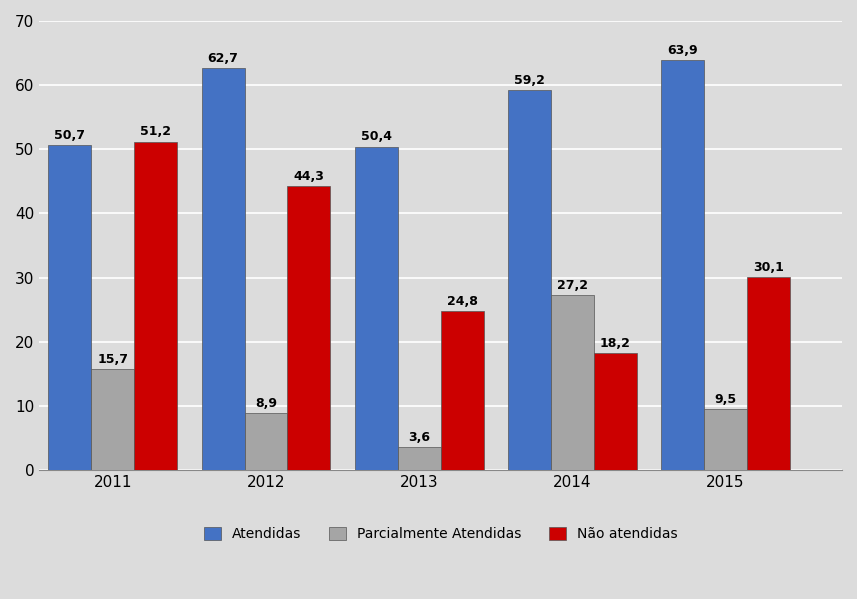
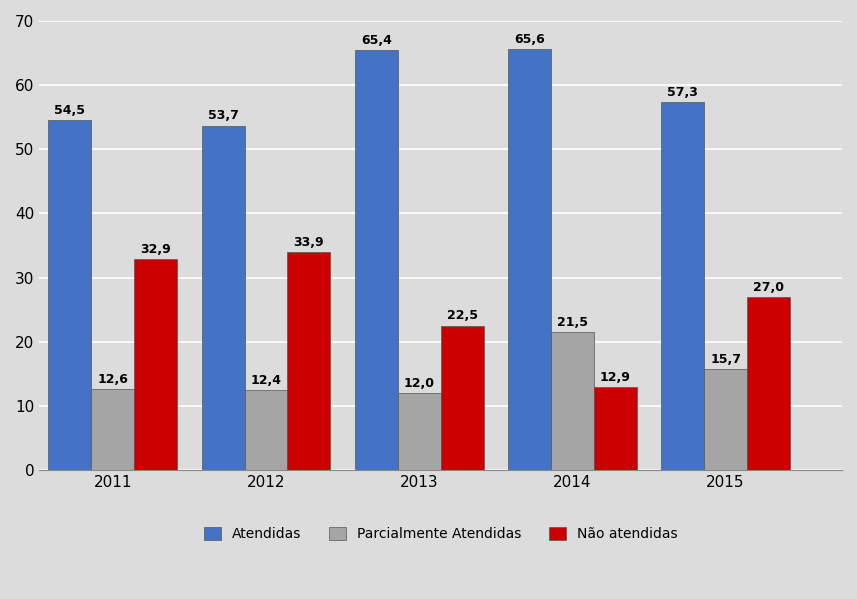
Atendidas/2011: 50,7 -> 54,5
Parcialmente Atendidas/2011: 15,7 -> 12,6
Não atendidas/2011: 51,2 -> 32,9
Atendidas/2012: 62,7 -> 53,7
Parcialmente Atendidas/2012: 8,9 -> 12,4
Não atendidas/2012: 44,3 -> 33,9
Atendidas/2013: 50,4 -> 65,4
Parcialmente Atendidas/2013: 3,6 -> 12,0
Não atendidas/2013: 24,8 -> 22,5
Atendidas/2014: 59,2 -> 65,6
Parcialmente Atendidas/2014: 27,2 -> 21,5
Não atendidas/2014: 18,2 -> 12,9
Atendidas/2015: 63,9 -> 57,3
Parcialmente Atendidas/2015: 9,5 -> 15,7
Não atendidas/2015: 30,1 -> 27,0
